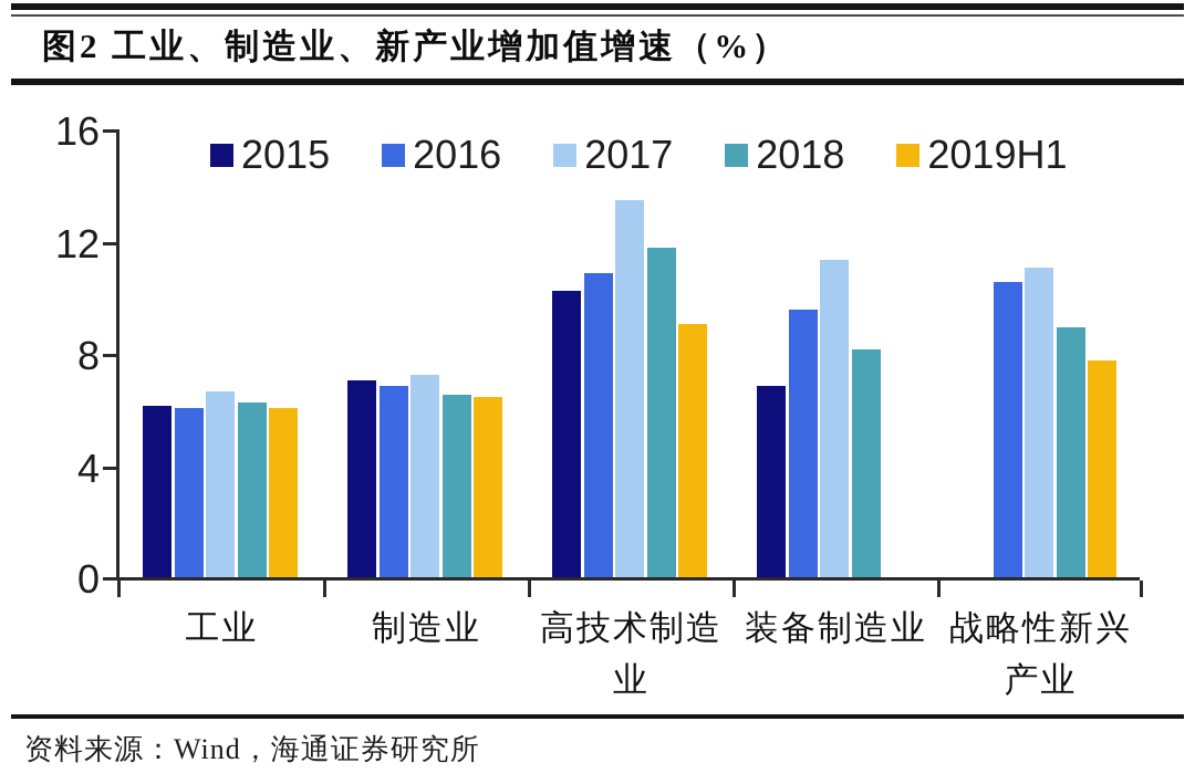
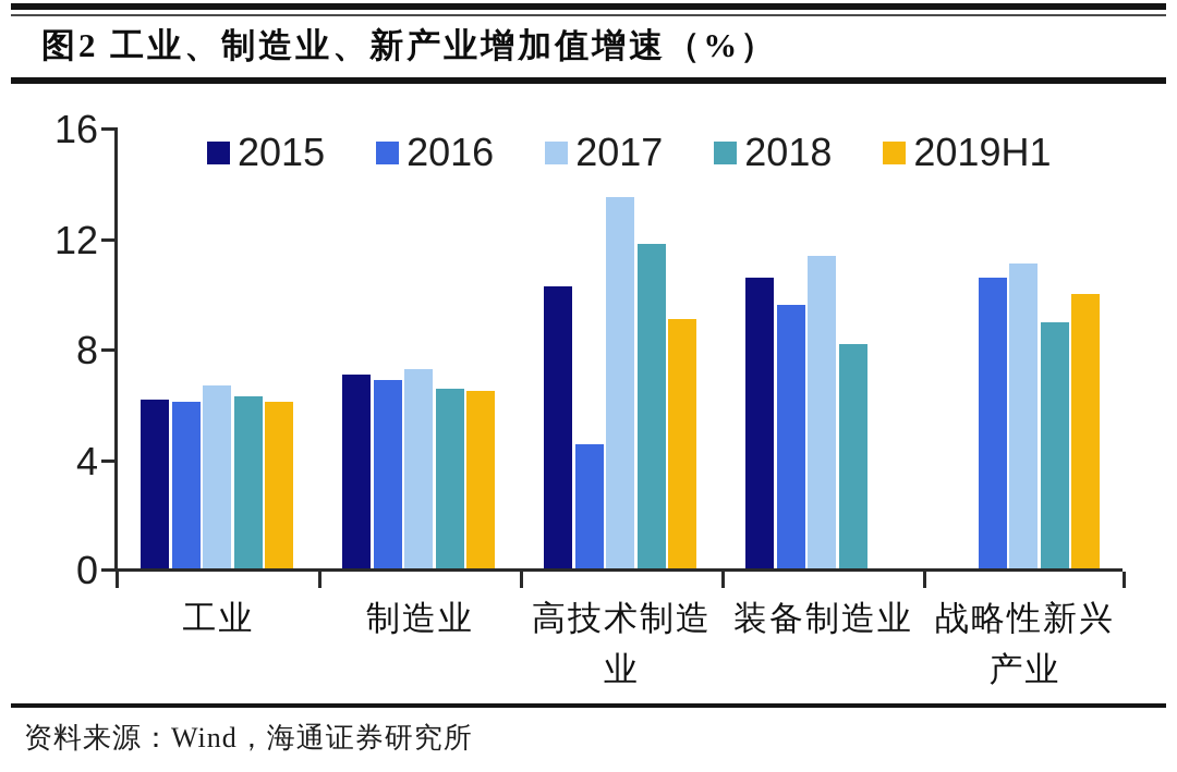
2016/高技术制造业: 10.8 -> 4.5
2015/装备制造业: 6.8 -> 10.5
2019H1/战略性新兴产业: 7.7 -> 9.9
